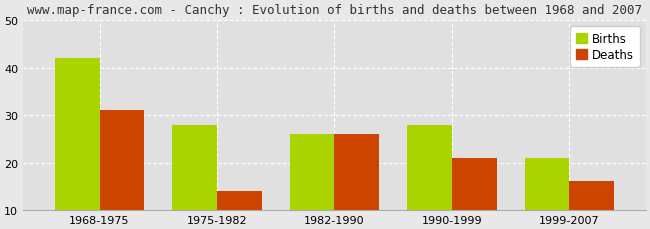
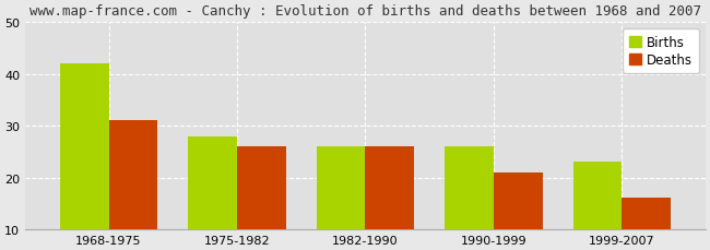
Deaths/1975-1982: 14 -> 26
Births/1990-1999: 28 -> 26
Births/1999-2007: 21 -> 23
